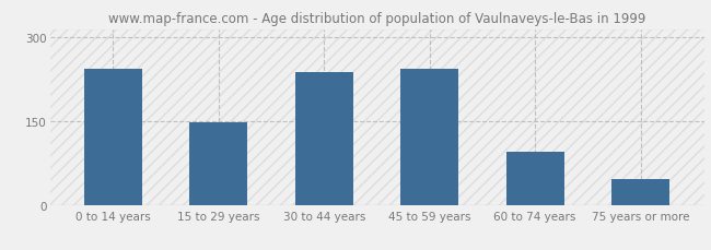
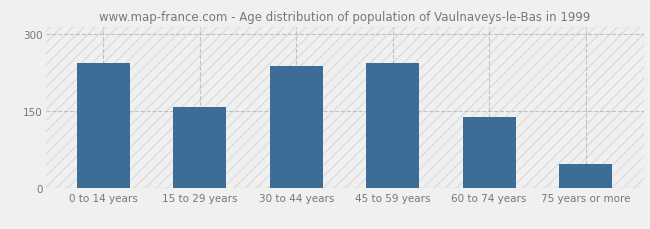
15 to 29 years: 148 -> 158
60 to 74 years: 96 -> 138
